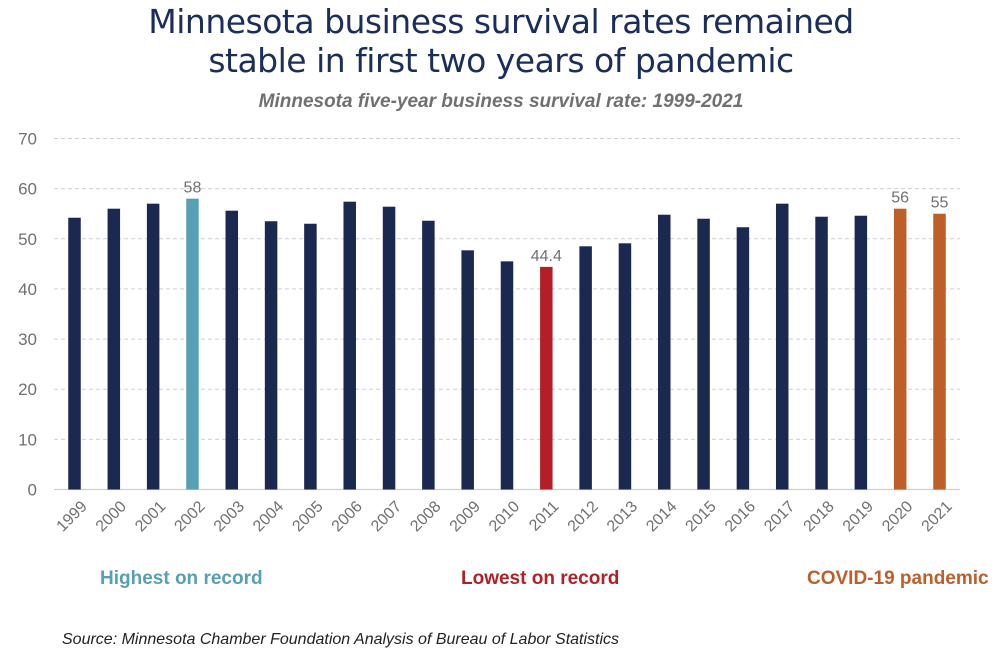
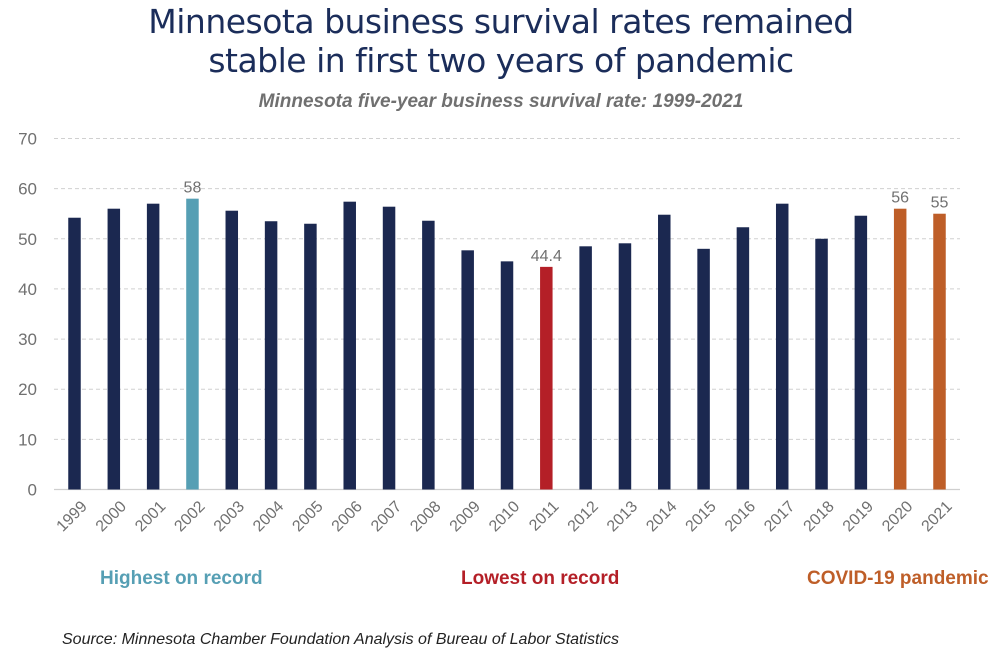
2015: 54 -> 48
2018: 54 -> 50
